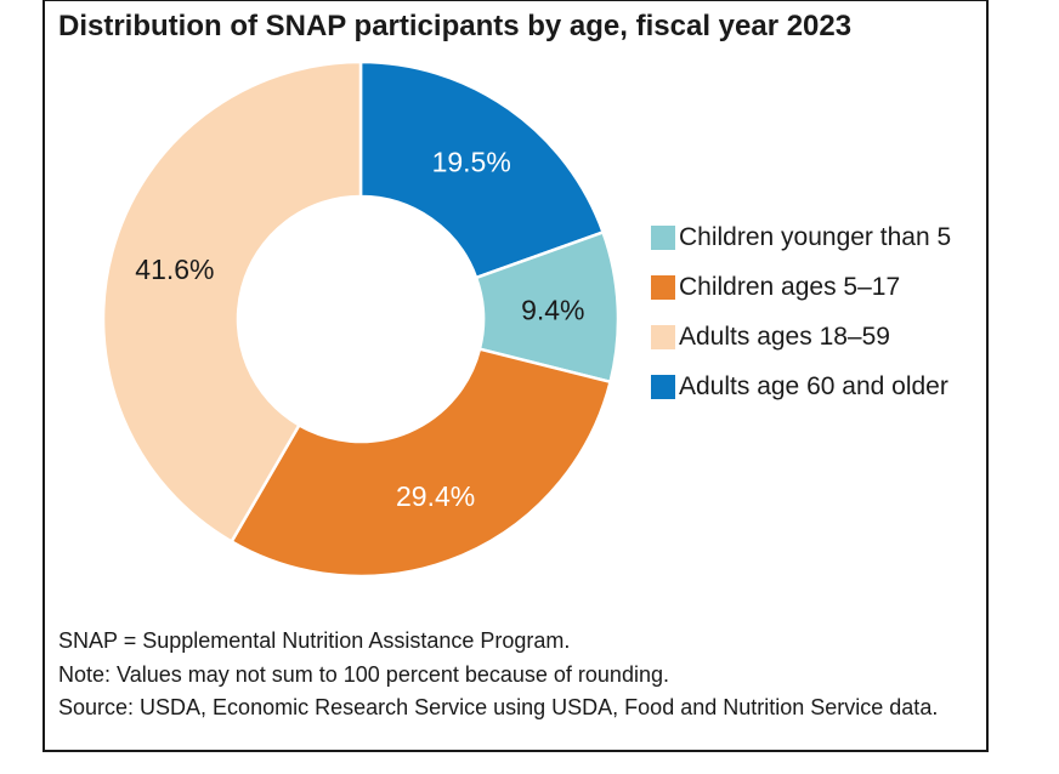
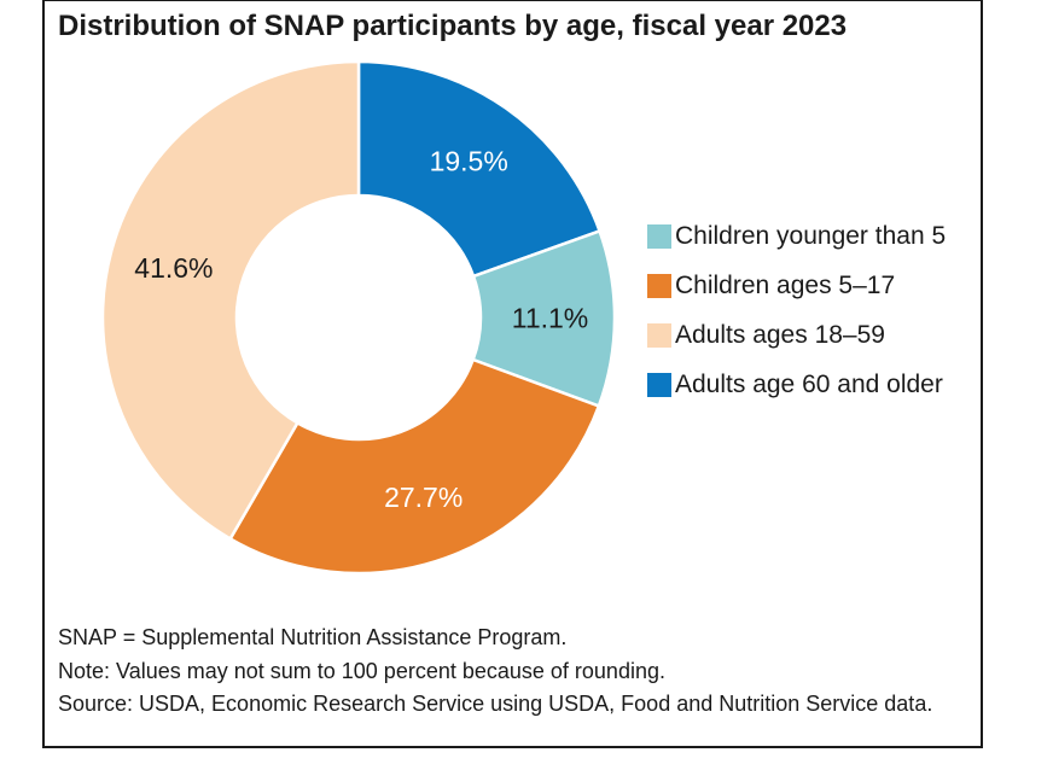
Children younger than 5: 9.4% -> 11.1%
Children ages 5–17: 29.4% -> 27.7%
